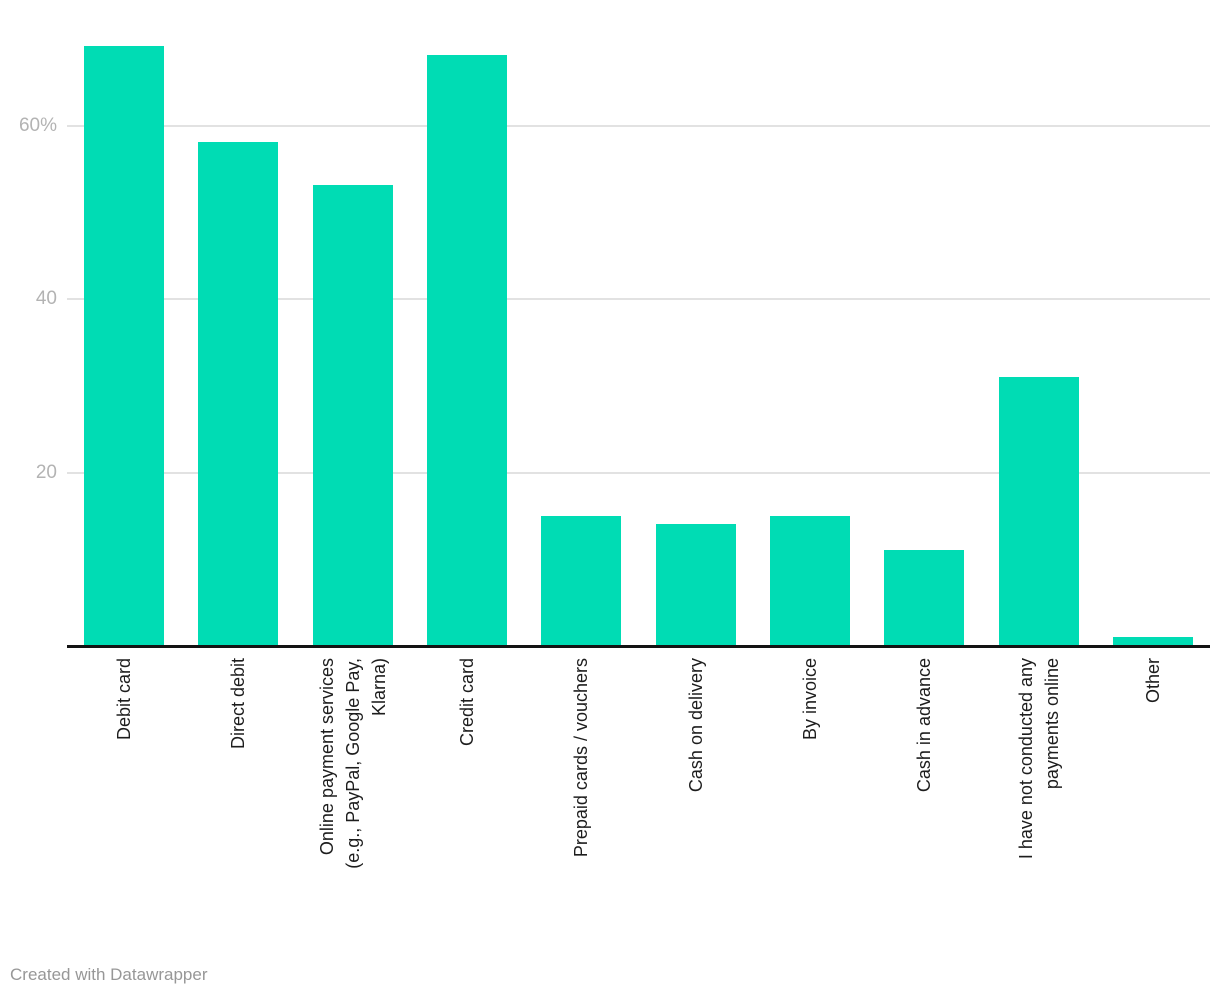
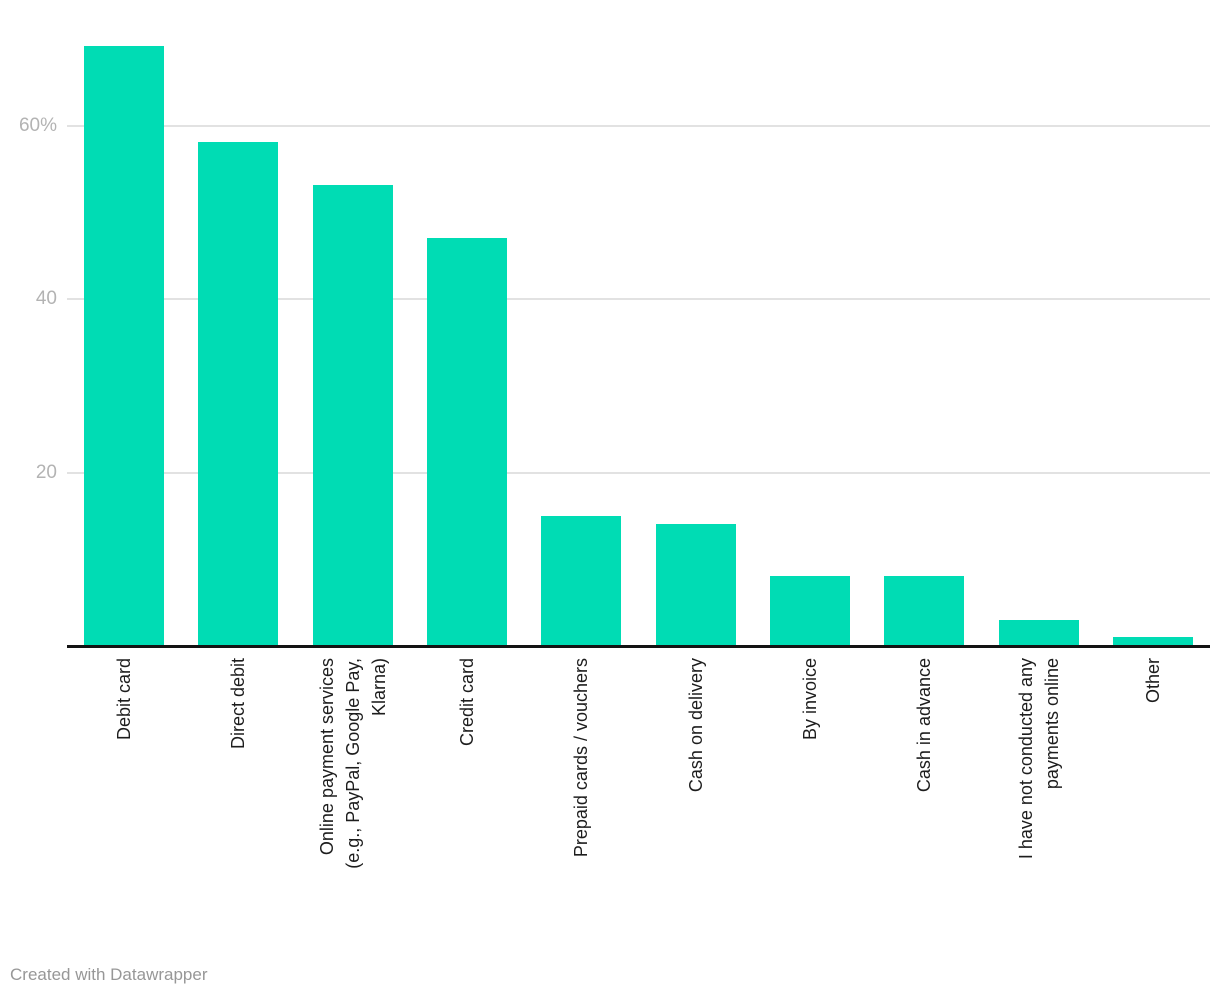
Credit card: 68% -> 47%
By invoice: 15% -> 8%
Cash in advance: 11% -> 8%
I have not conducted any payments online: 31% -> 3%
